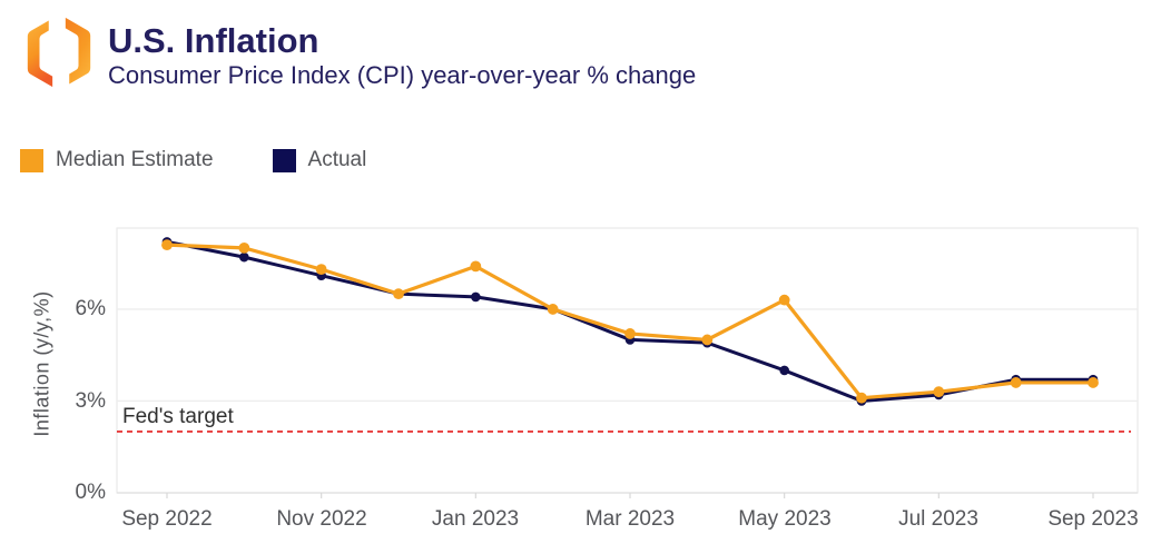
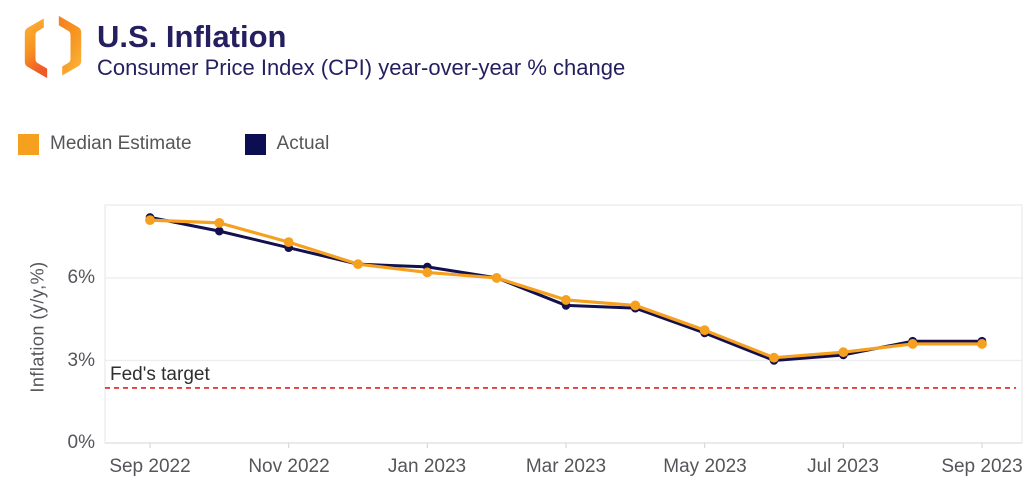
Median Estimate/Jan 2023: 7.4% -> 6.2%
Median Estimate/May 2023: 6.3% -> 4.1%
